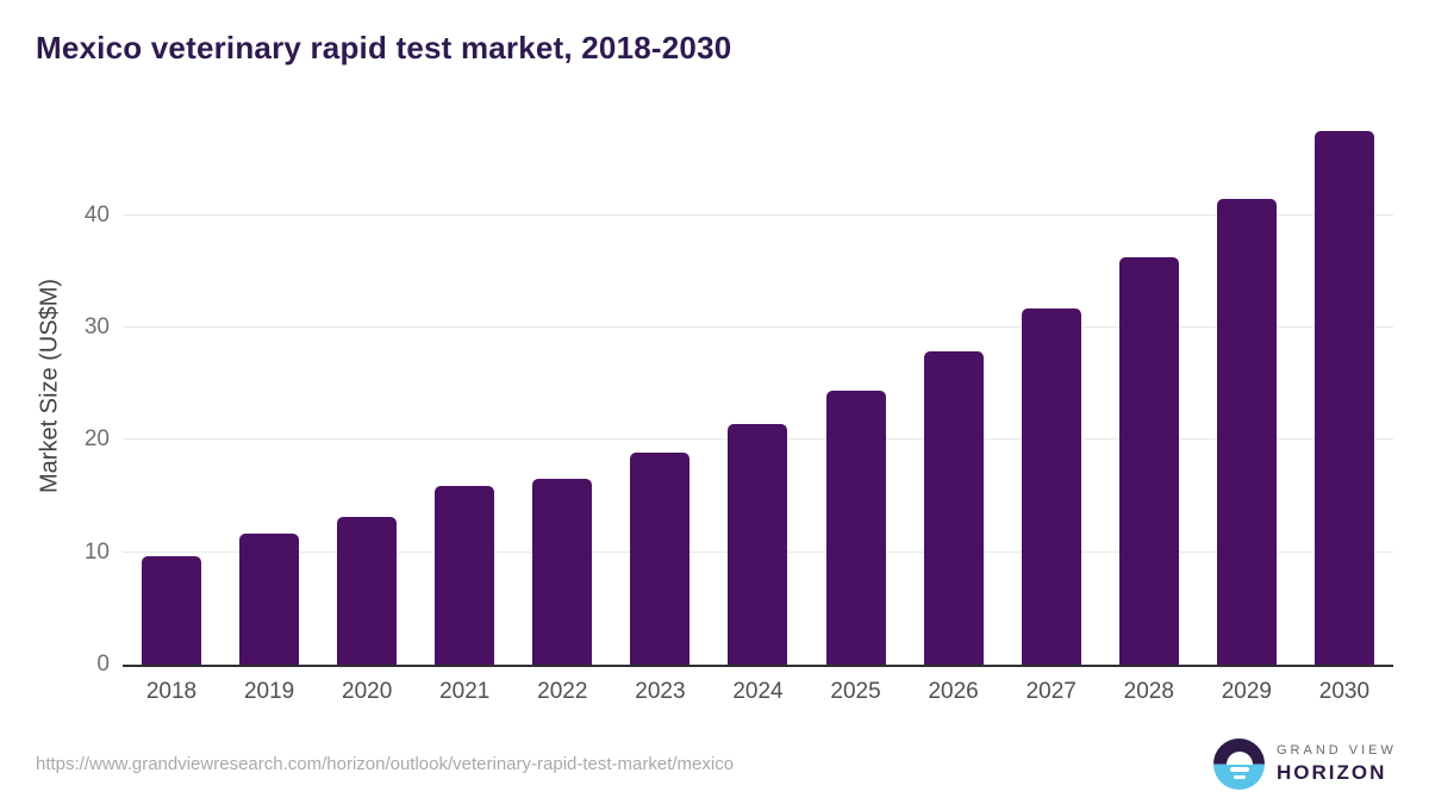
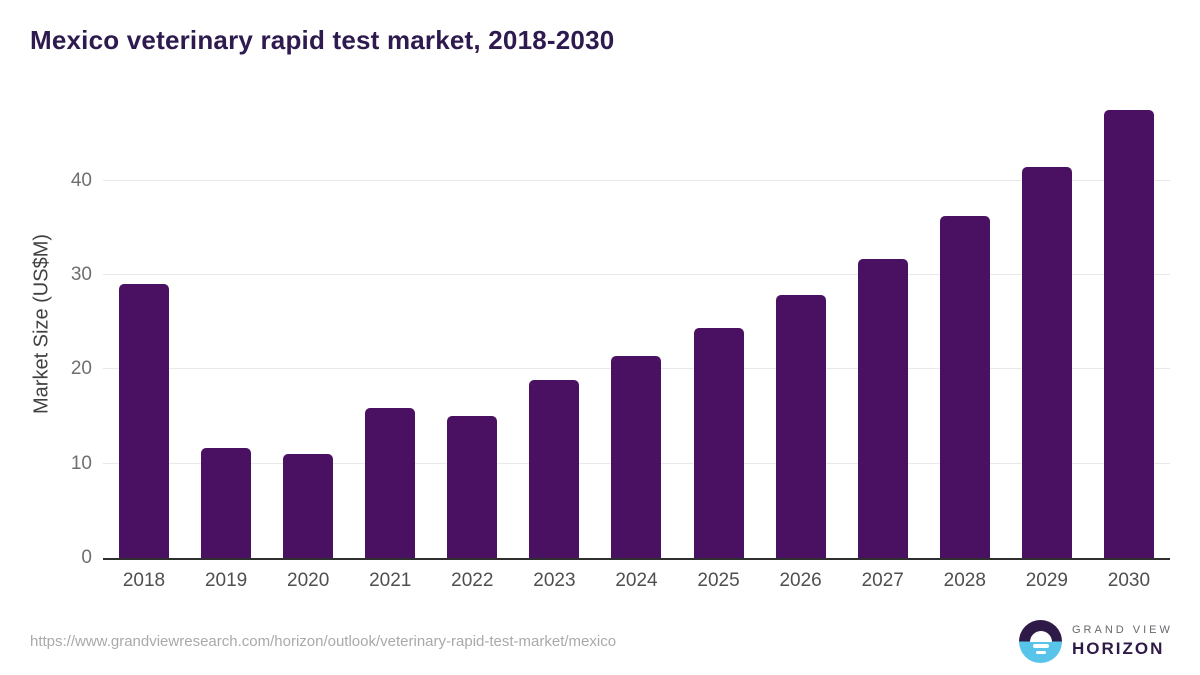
2018: 10 -> 29
2020: 13 -> 11
2022: 16 -> 15
